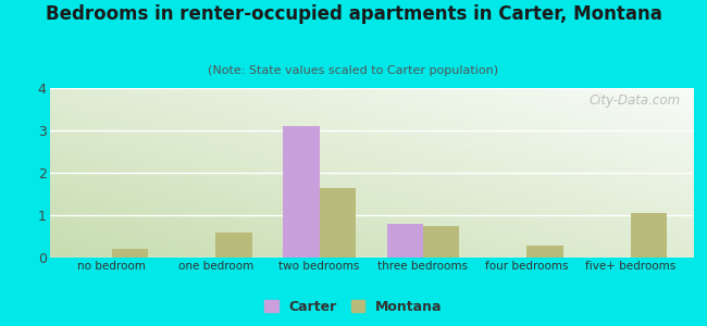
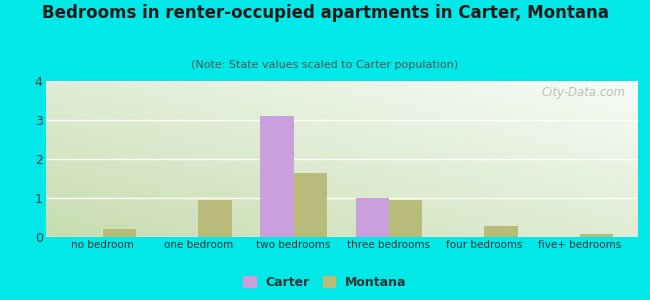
Montana/one bedroom: 0.60 -> 0.95
Carter/three bedrooms: 0.8 -> 1.0
Montana/three bedrooms: 0.75 -> 0.95
Montana/five+ bedrooms: 1.05 -> 0.07
